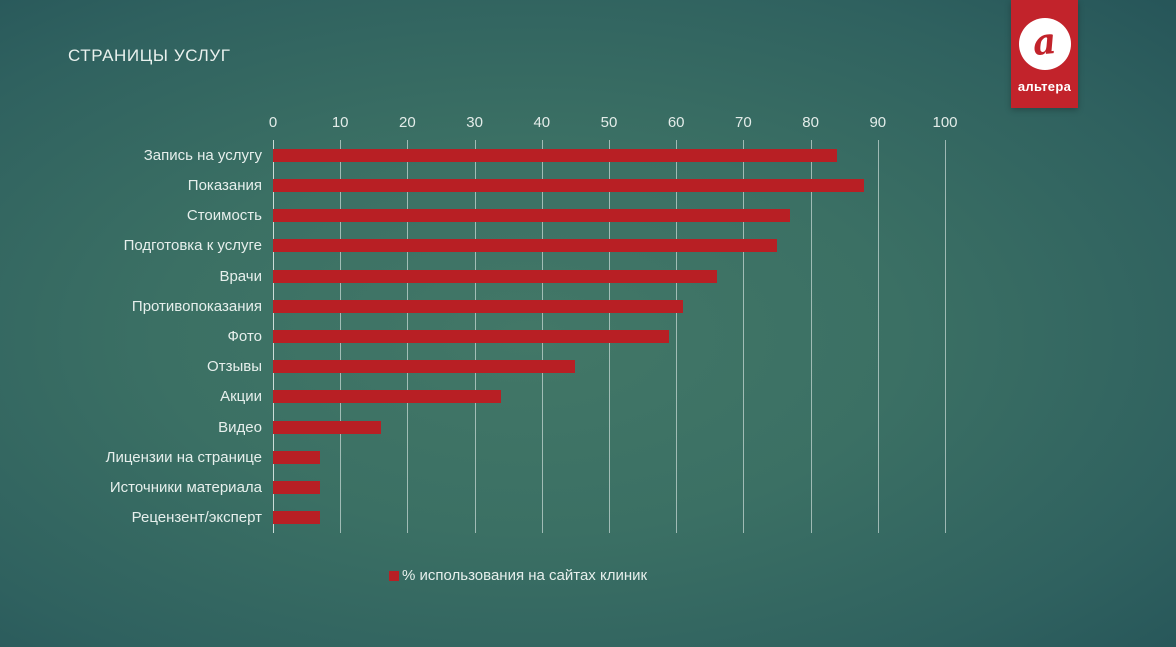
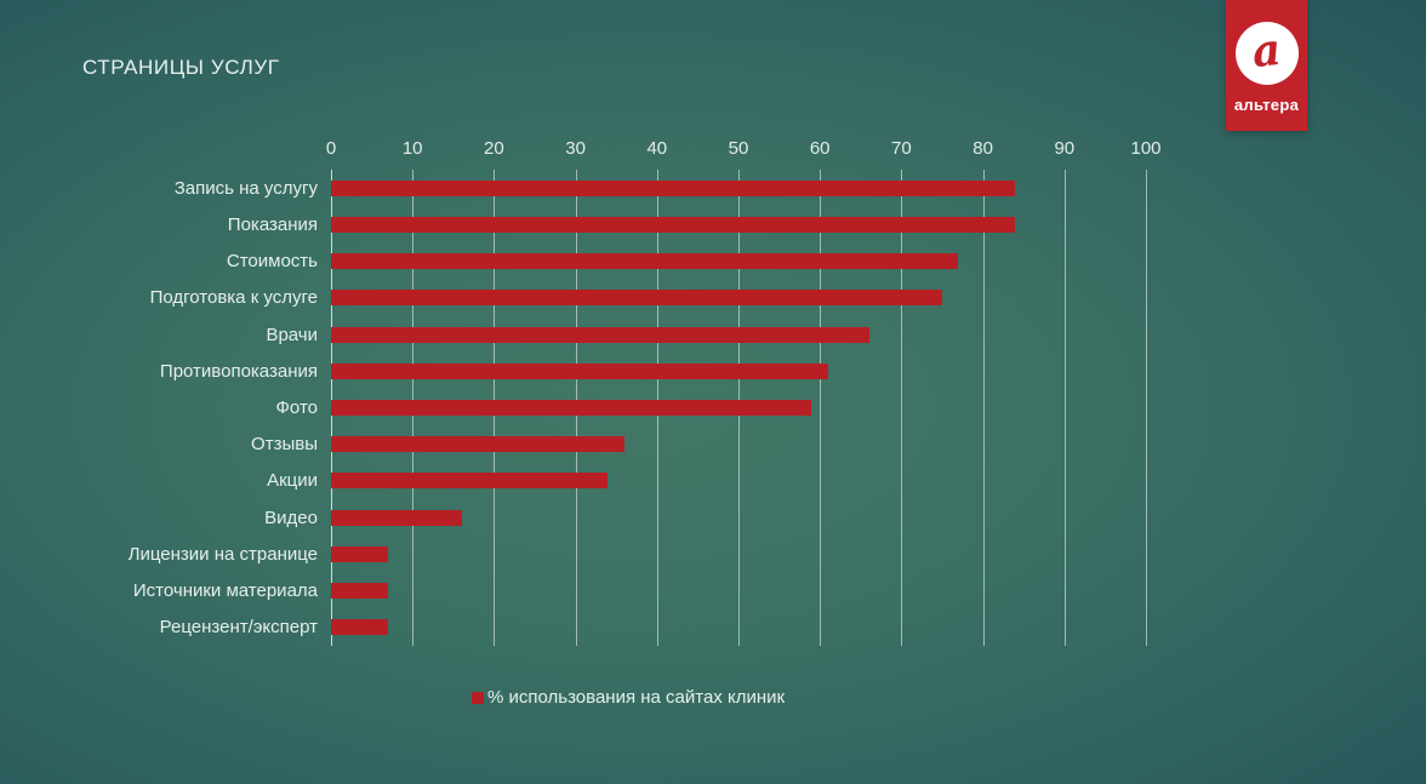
Показания: 88 -> 84
Отзывы: 45 -> 36
